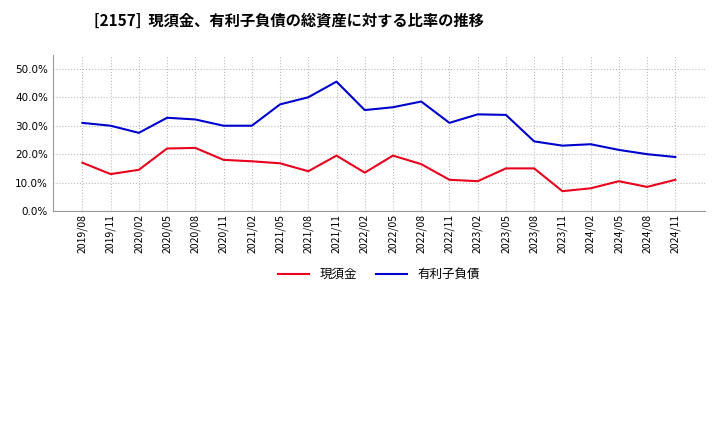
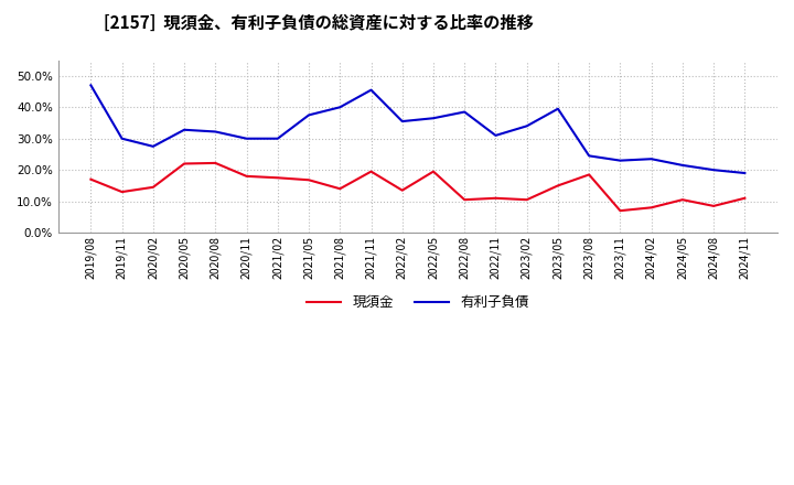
有利子負債/2019/08: 31.0% -> 47.0%
現須金/2022/08: 16.5% -> 10.5%
有利子負債/2023/05: 33.8% -> 39.5%
現須金/2023/08: 15.0% -> 18.5%
